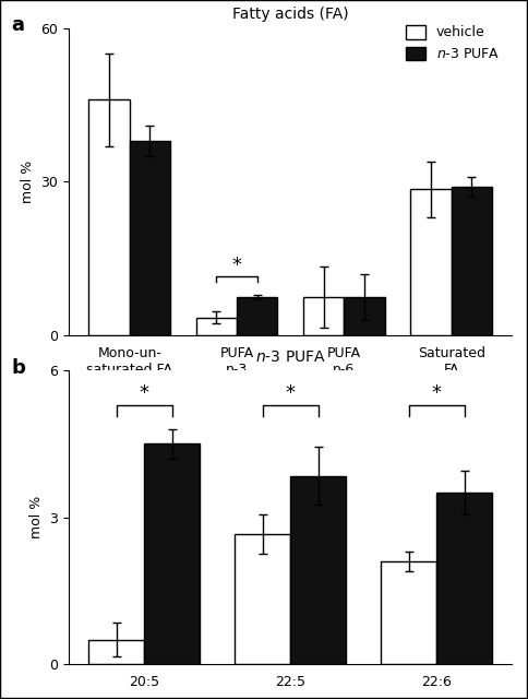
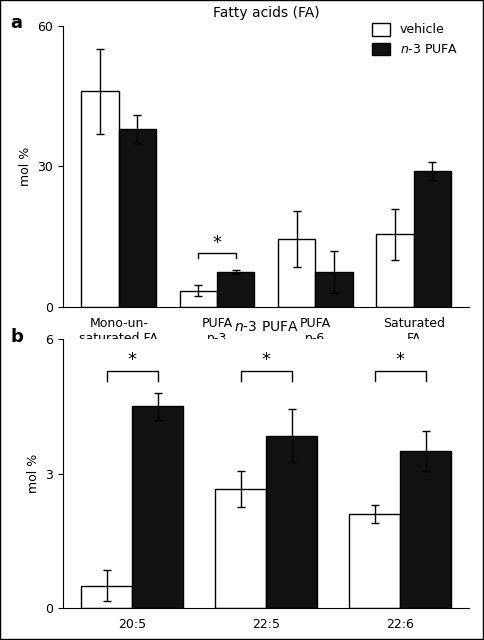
Fatty acids (FA)/vehicle/PUFA n-6: 7.5 -> 14.5
Fatty acids (FA)/vehicle/Saturated FA: 28.5 -> 15.5
